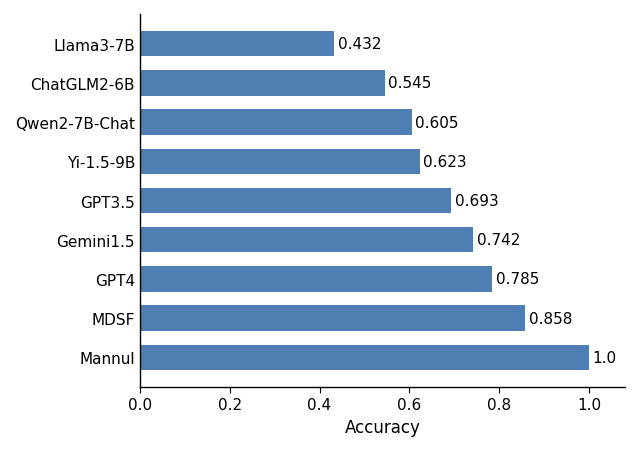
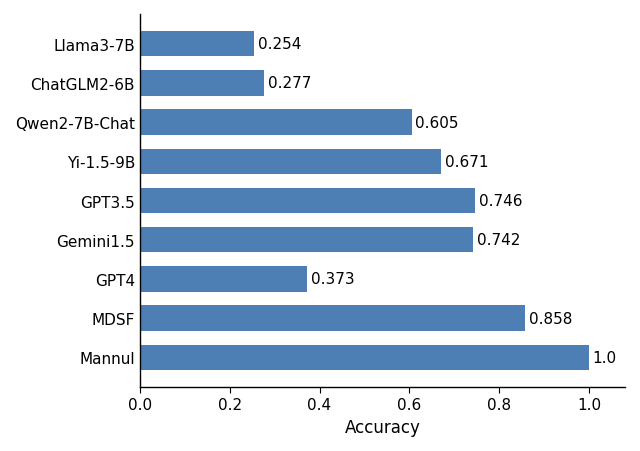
Llama3-7B: 0.432 -> 0.254
ChatGLM2-6B: 0.545 -> 0.277
Yi-1.5-9B: 0.623 -> 0.671
GPT3.5: 0.693 -> 0.746
GPT4: 0.785 -> 0.373
